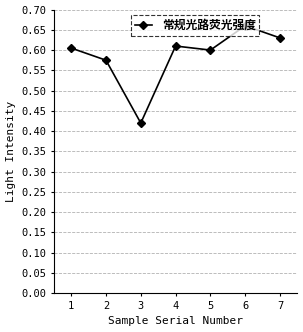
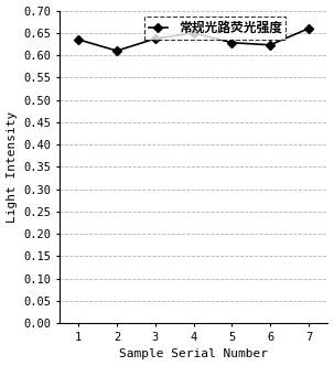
1: 0.605 -> 0.635
2: 0.575 -> 0.610
3: 0.420 -> 0.637
4: 0.610 -> 0.650
5: 0.600 -> 0.628
6: 0.660 -> 0.623
7: 0.630 -> 0.660
